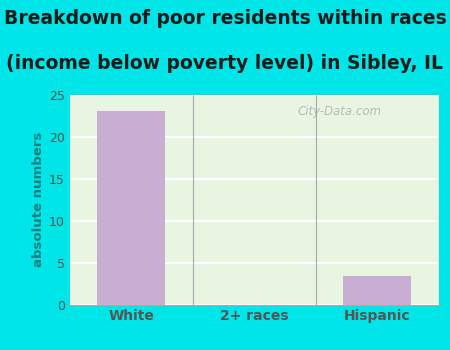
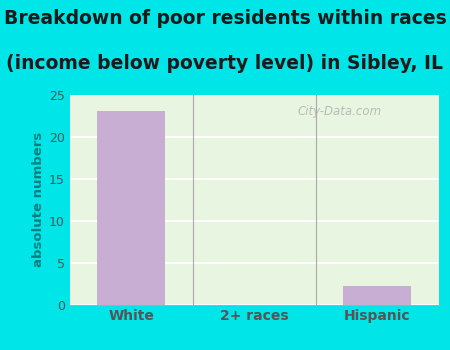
Hispanic: 3.4 -> 2.2
